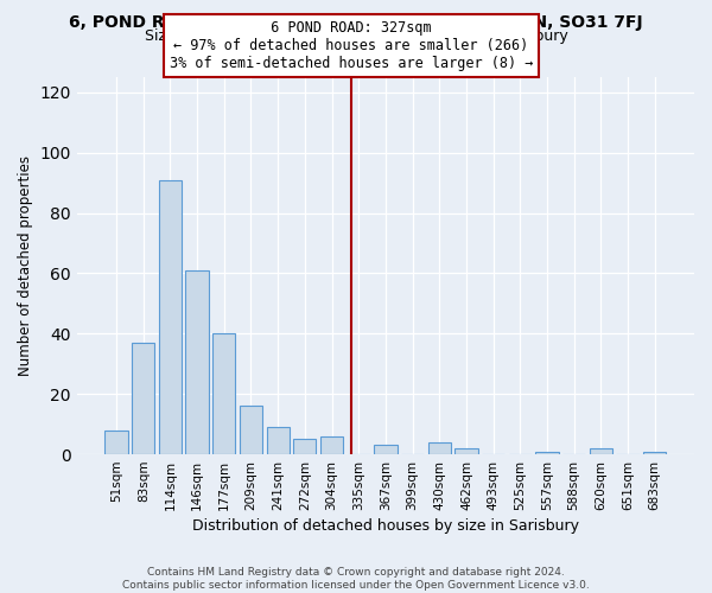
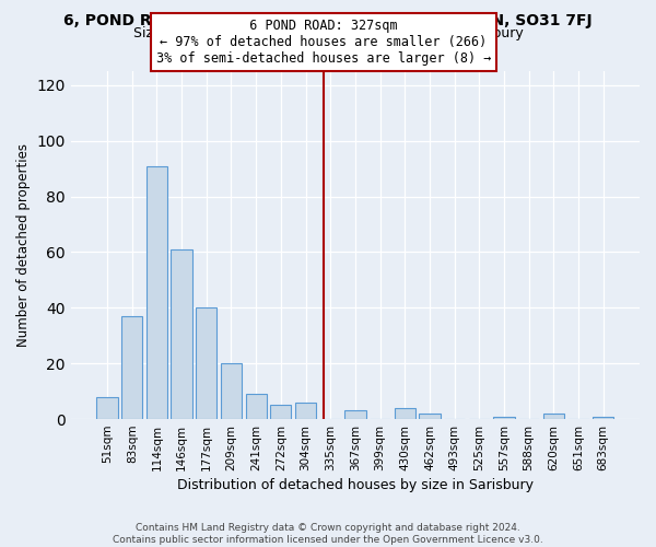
209sqm: 16 -> 20
